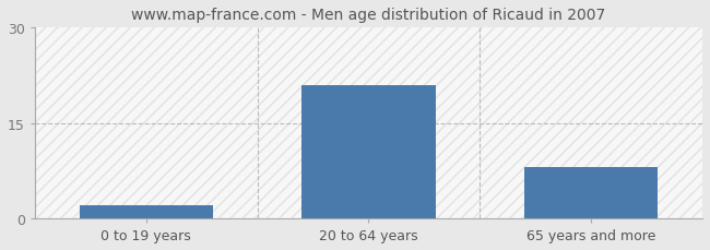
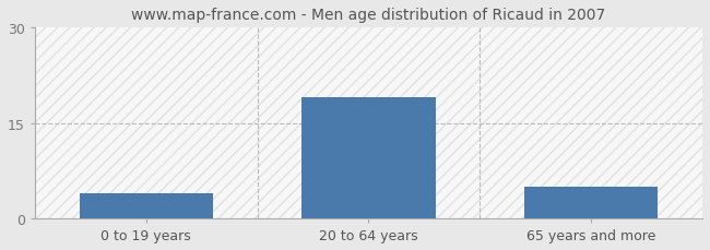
0 to 19 years: 2 -> 4
20 to 64 years: 21 -> 19
65 years and more: 8 -> 5
